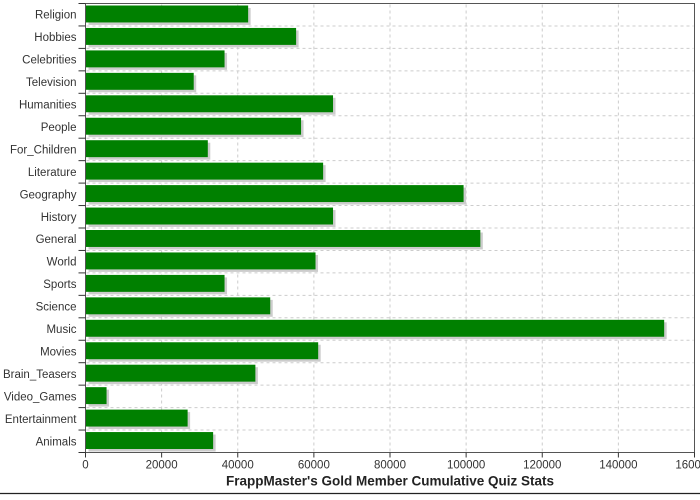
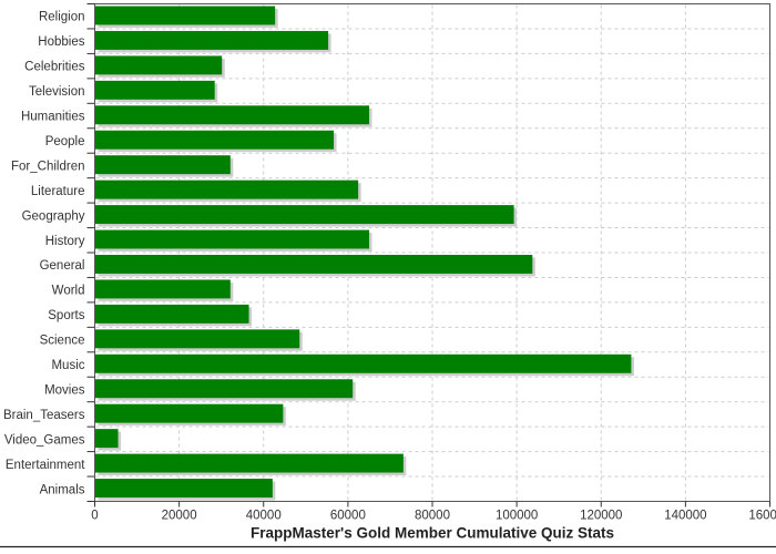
Celebrities: 36000 -> 30000
World: 60000 -> 32000
Music: 152000 -> 127000
Entertainment: 27000 -> 73000
Animals: 33000 -> 42000
